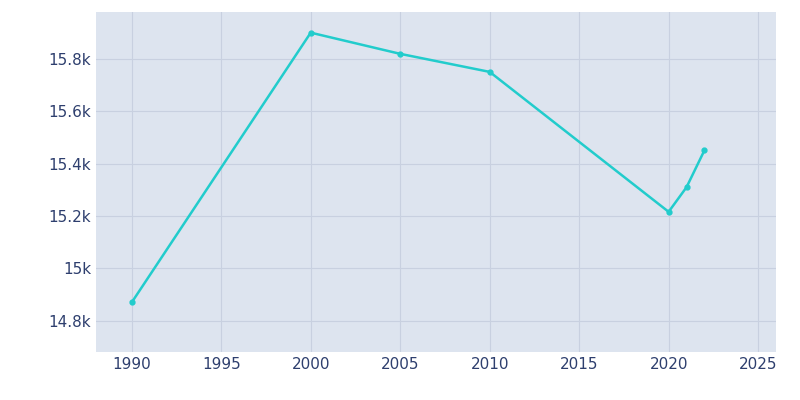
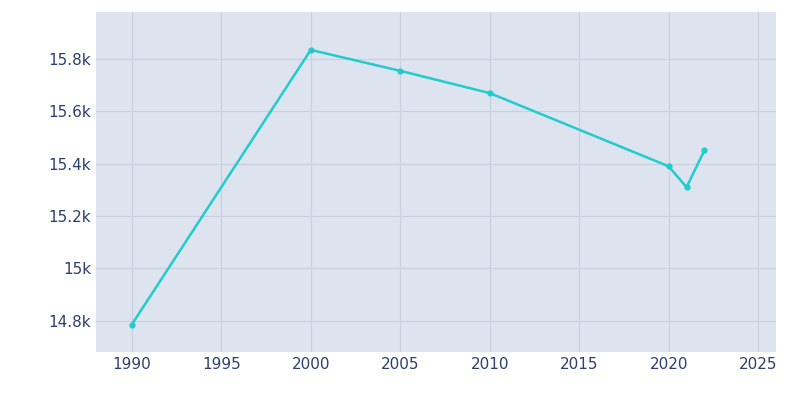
1990: 14.870k -> 14.785k
2000: 15.901k -> 15.835k
2005: 15.820k -> 15.755k
2010: 15.751k -> 15.670k
2020: 15.216k -> 15.390k
